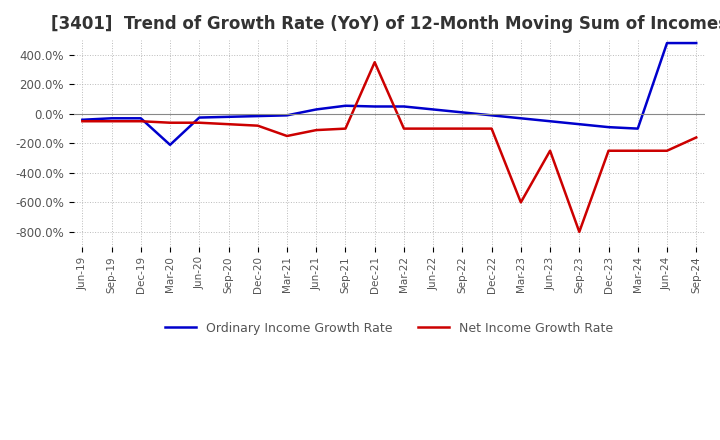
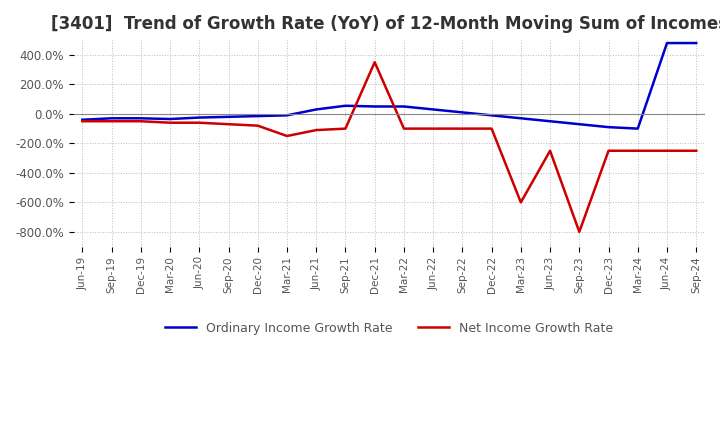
Ordinary Income Growth Rate/Mar-20: -210% -> -40%
Net Income Growth Rate/Sep-24: -160% -> -250%
